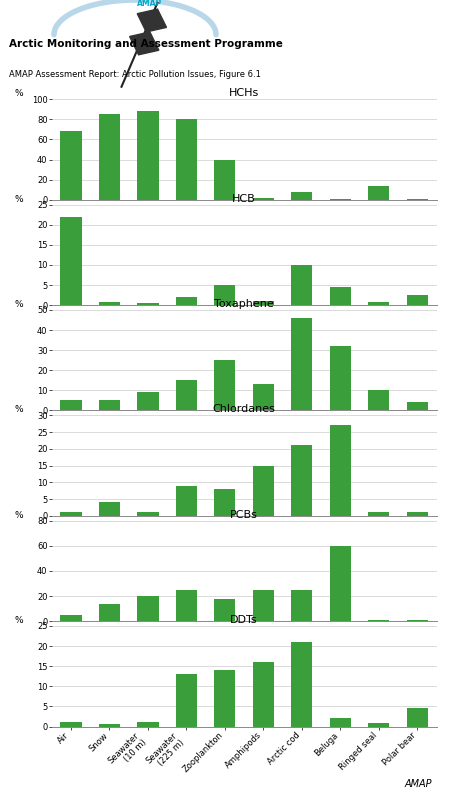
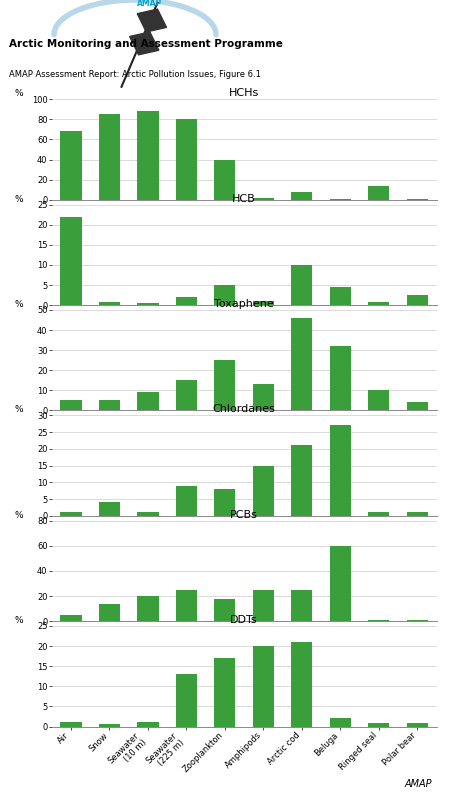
DDTs/Zooplankton: 14.0 -> 17.0
DDTs/Amphipods: 16.0 -> 20.0
DDTs/Polar bear: 4.5 -> 0.8
